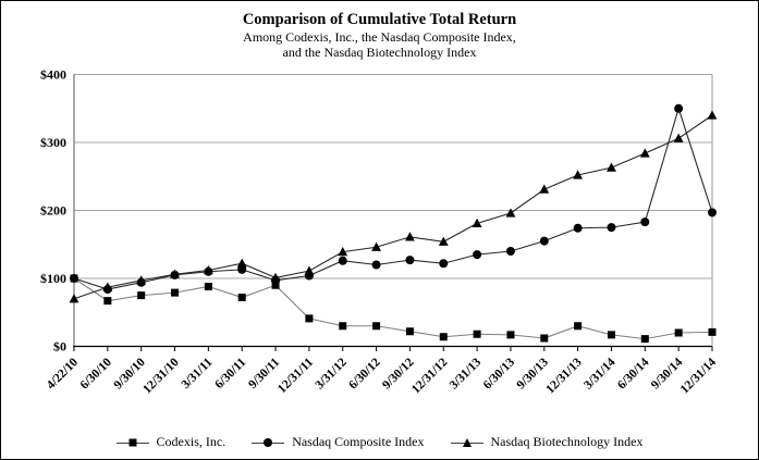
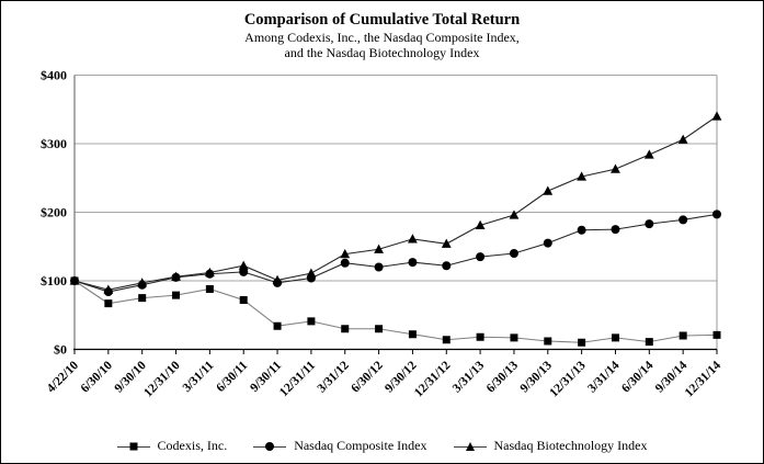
Nasdaq Biotechnology Index/4/22/10: $70 -> $100
Codexis, Inc./9/30/11: $90 -> $30
Codexis, Inc./12/31/13: $30 -> $10
Nasdaq Composite Index/9/30/14: $350 -> $190
